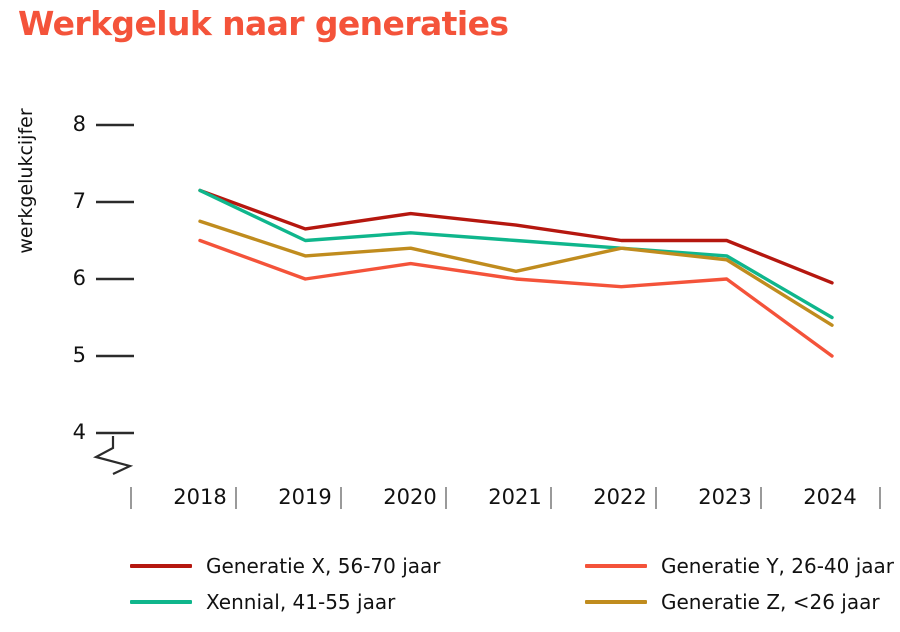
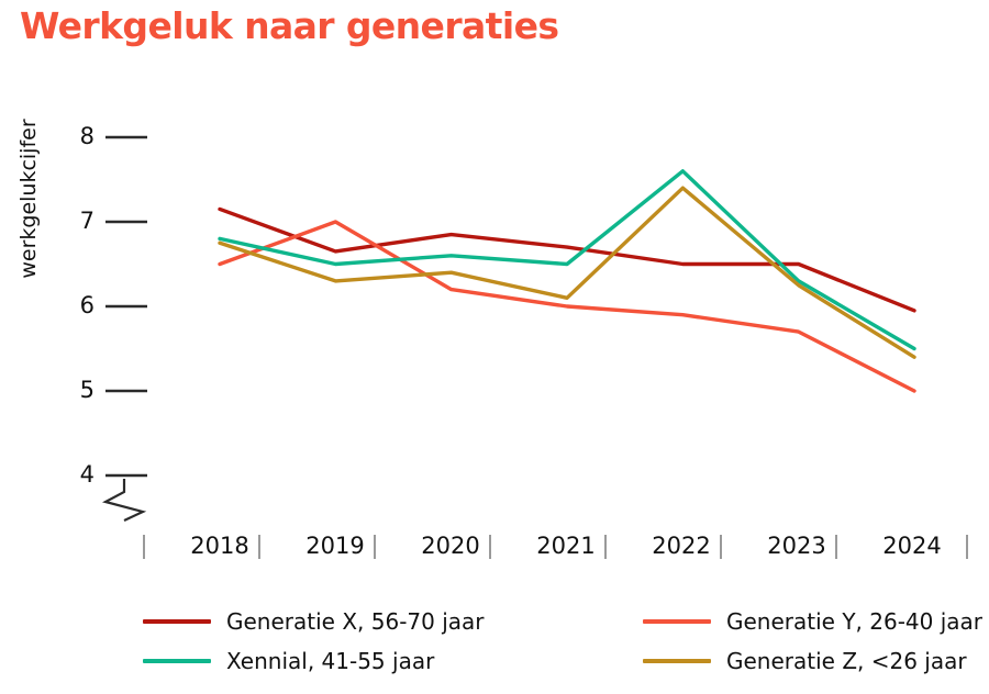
Xennial, 41-55 jaar/2018: 7.2 -> 6.8
Generatie Y, 26-40 jaar/2019: 6.0 -> 7.0
Xennial, 41-55 jaar/2022: 6.4 -> 7.6
Generatie Z, <26 jaar/2022: 6.4 -> 7.4
Generatie Y, 26-40 jaar/2023: 6.0 -> 5.7
